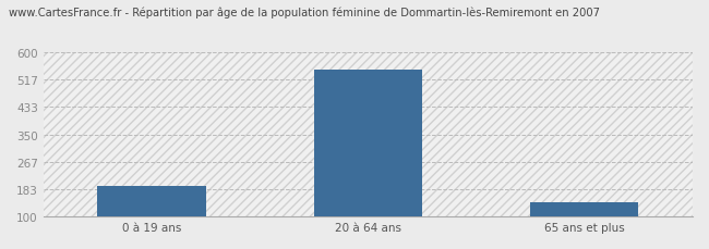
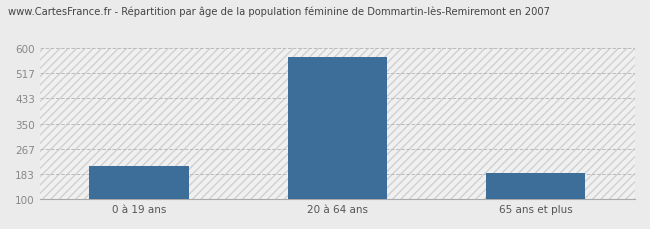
0 à 19 ans: 193 -> 210
20 à 64 ans: 548 -> 570
65 ans et plus: 143 -> 185
